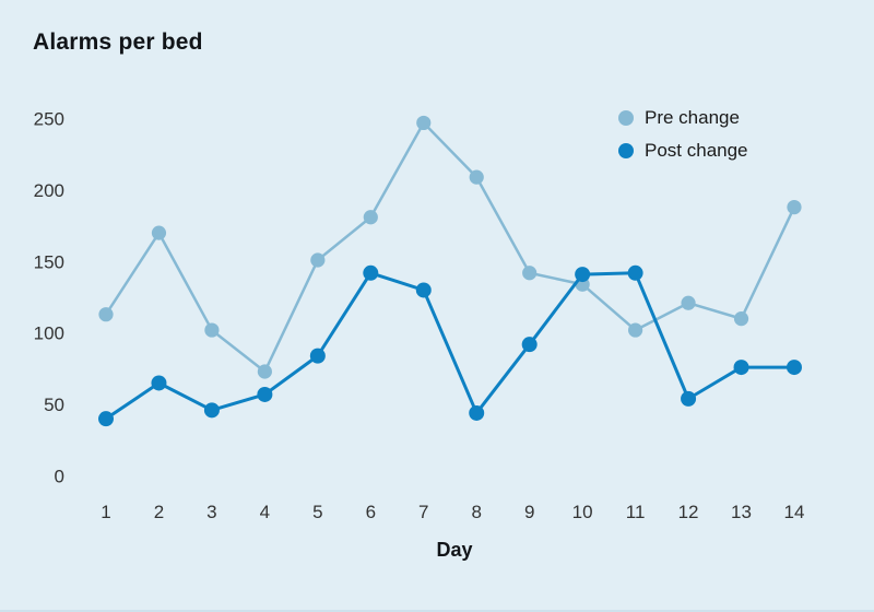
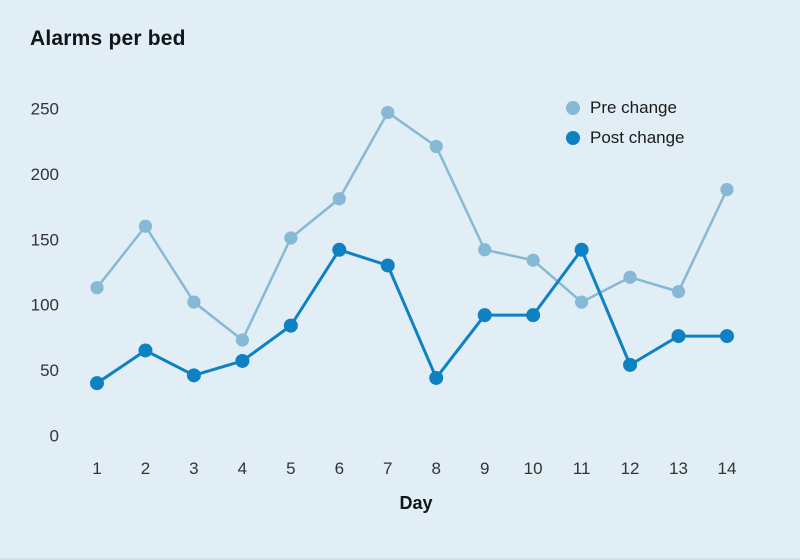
Pre change/2: 170 -> 160
Pre change/8: 209 -> 221
Post change/10: 141 -> 92
